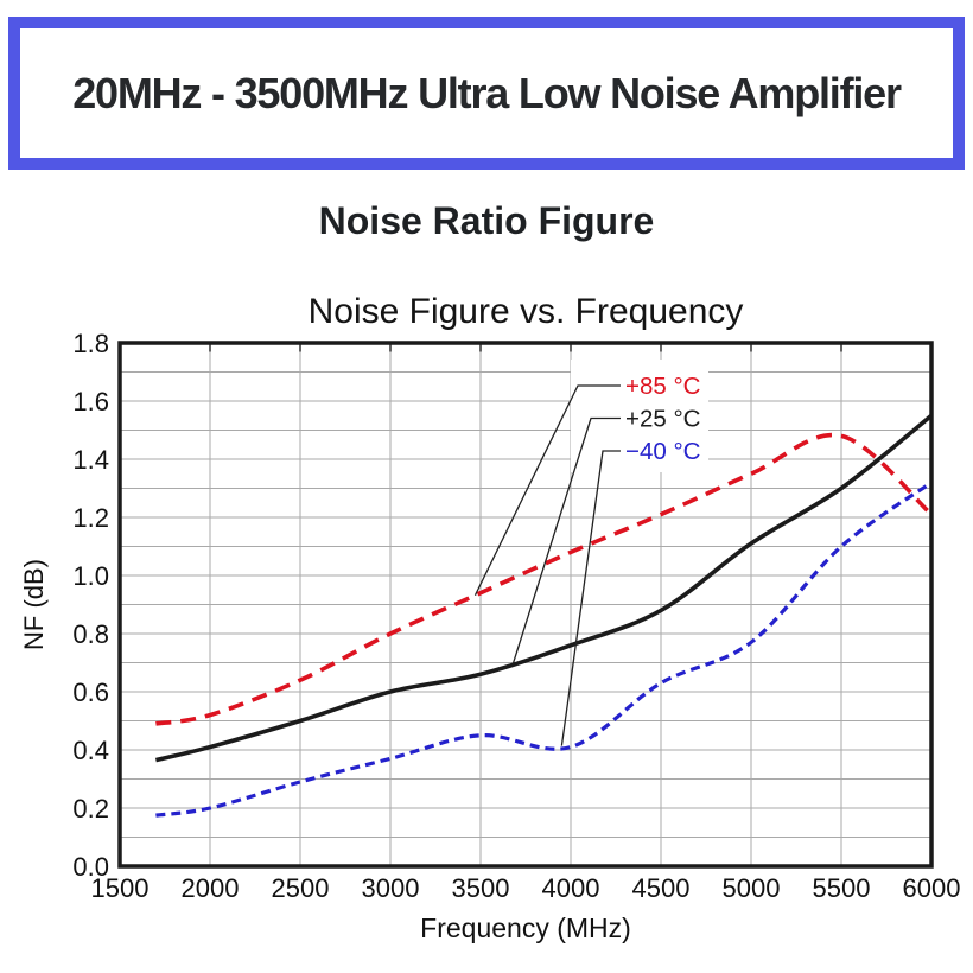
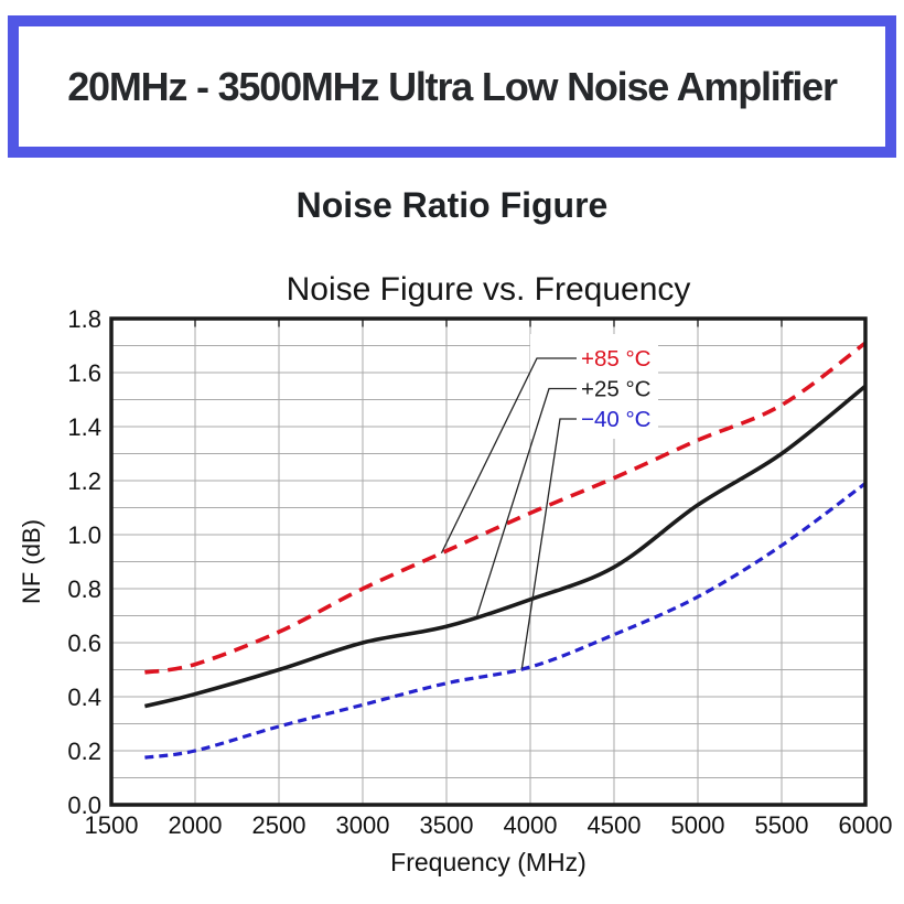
−40 °C/4000: 0.41 -> 0.51
−40 °C/5500: 1.10 -> 0.96
+85 °C/6000: 1.21 -> 1.71
−40 °C/6000: 1.32 -> 1.19
